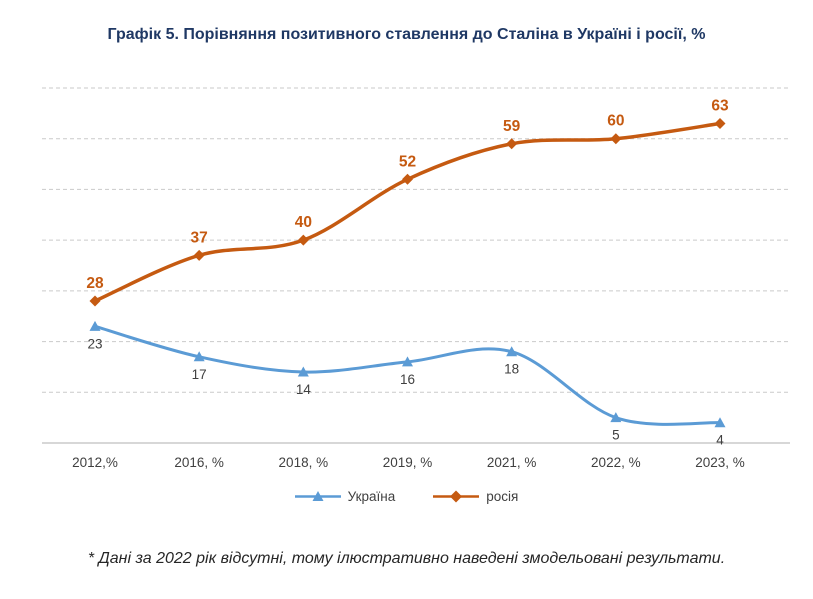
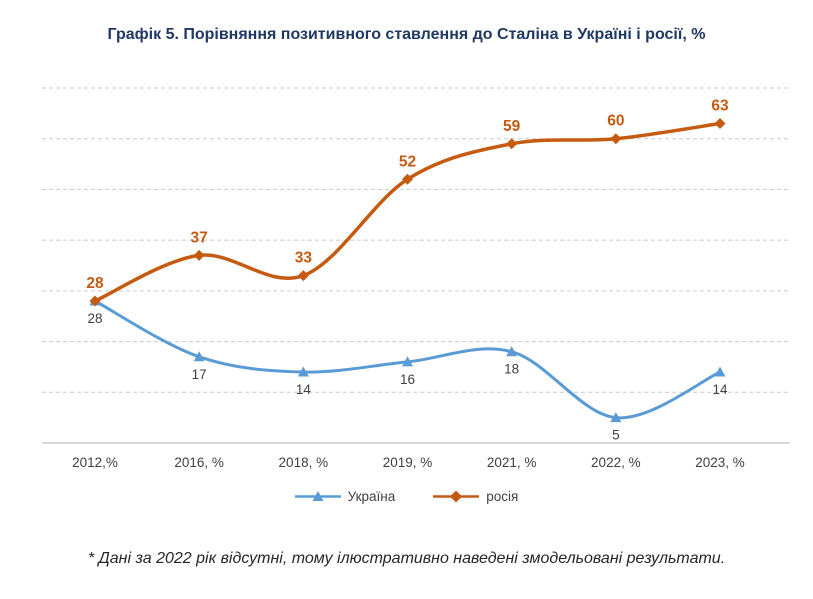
Україна/2012,%: 23 -> 28
росія/2018, %: 40 -> 33
Україна/2023, %: 4 -> 14
